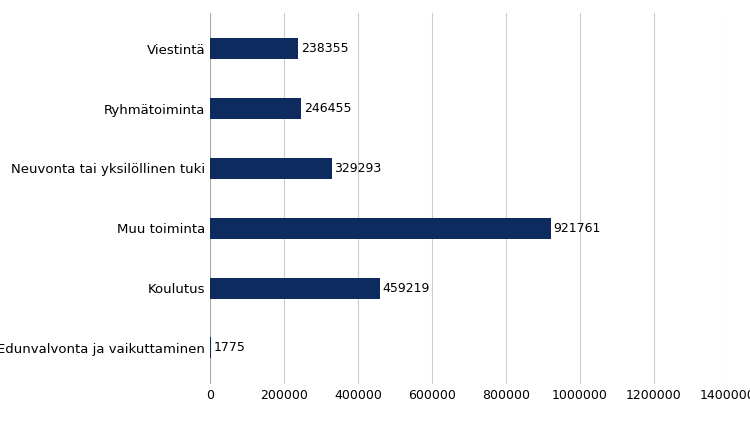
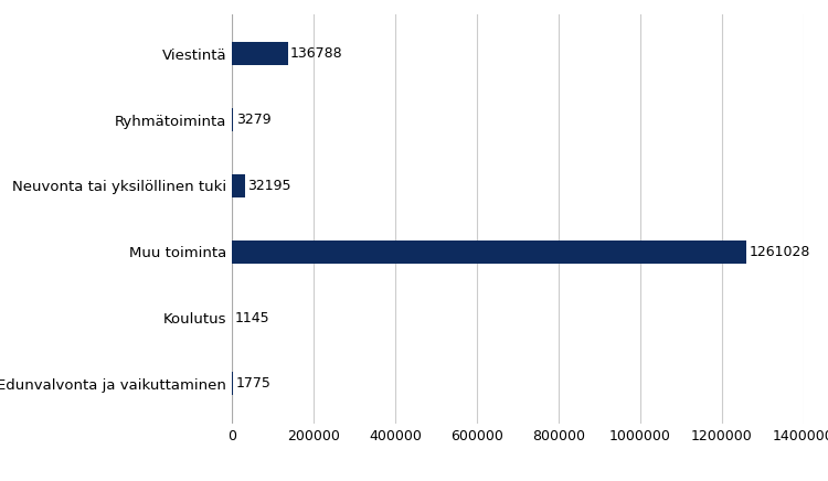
Viestintä: 238355 -> 136788
Ryhmätoiminta: 246455 -> 3279
Neuvonta tai yksilöllinen tuki: 329293 -> 32195
Muu toiminta: 921761 -> 1261028
Koulutus: 459219 -> 1145
